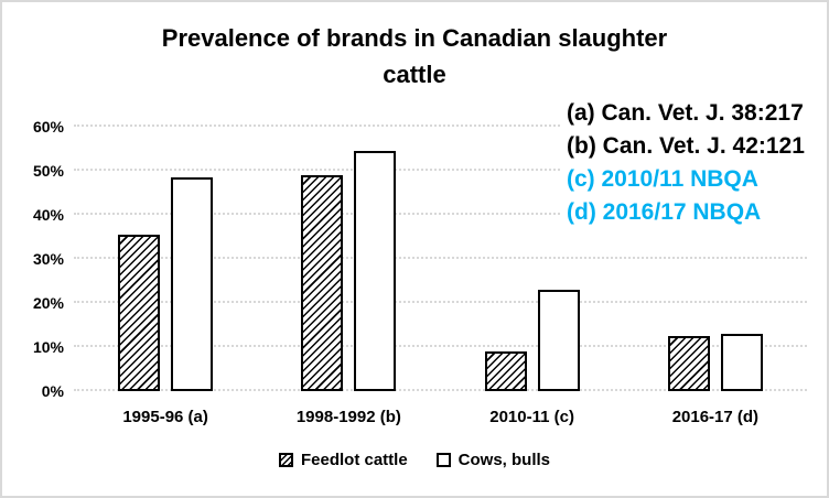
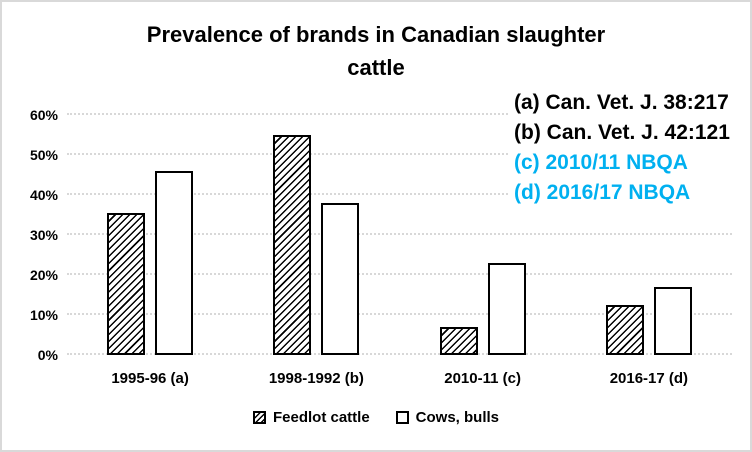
Cows, bulls/1995-96 (a): 48% -> 46%
Feedlot cattle/1998-1992 (b): 49% -> 55%
Cows, bulls/1998-1992 (b): 54% -> 38%
Feedlot cattle/2010-11 (c): 9% -> 7%
Cows, bulls/2016-17 (d): 13% -> 17%
